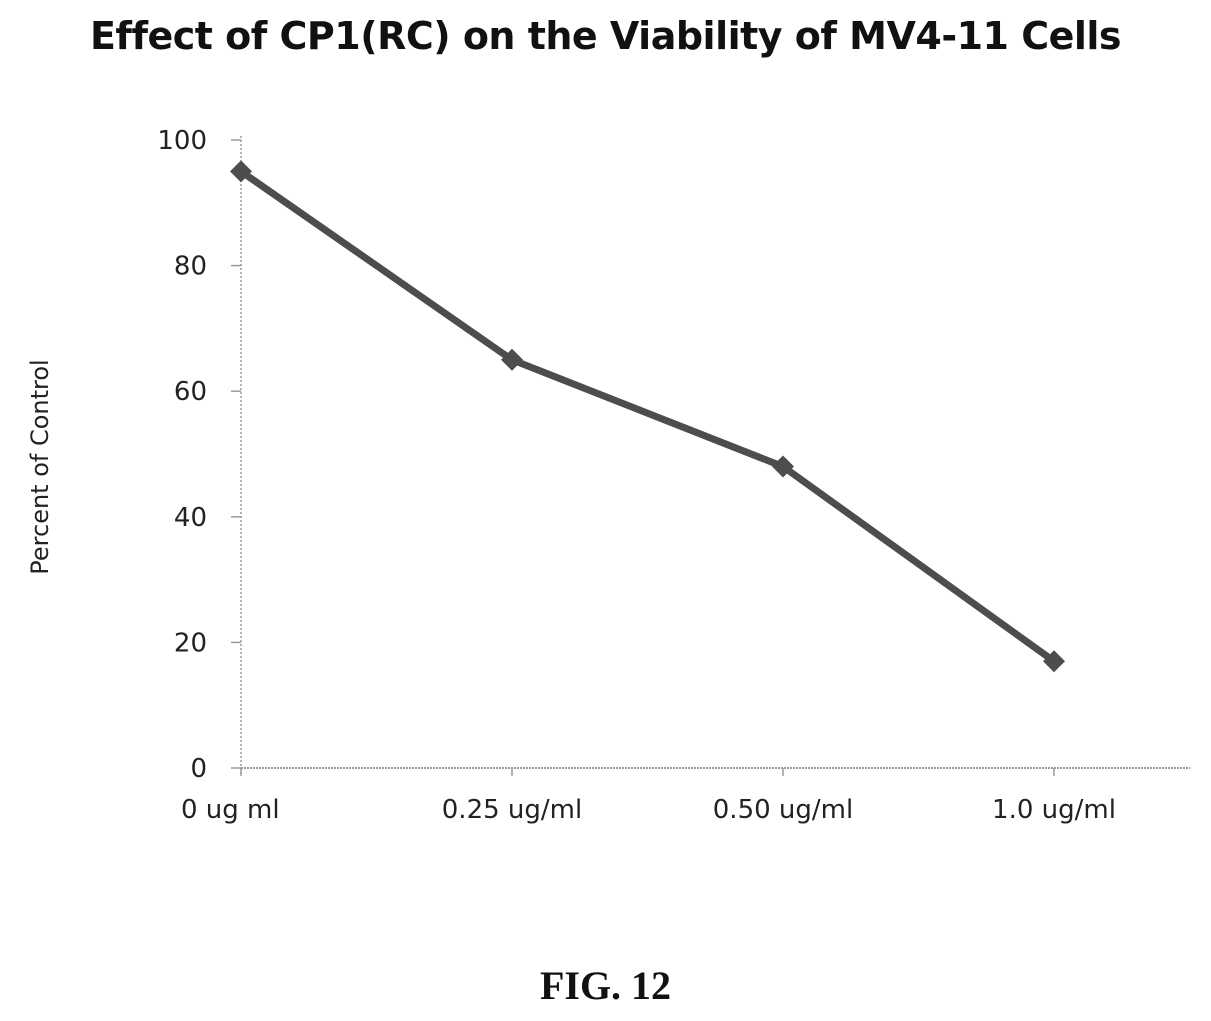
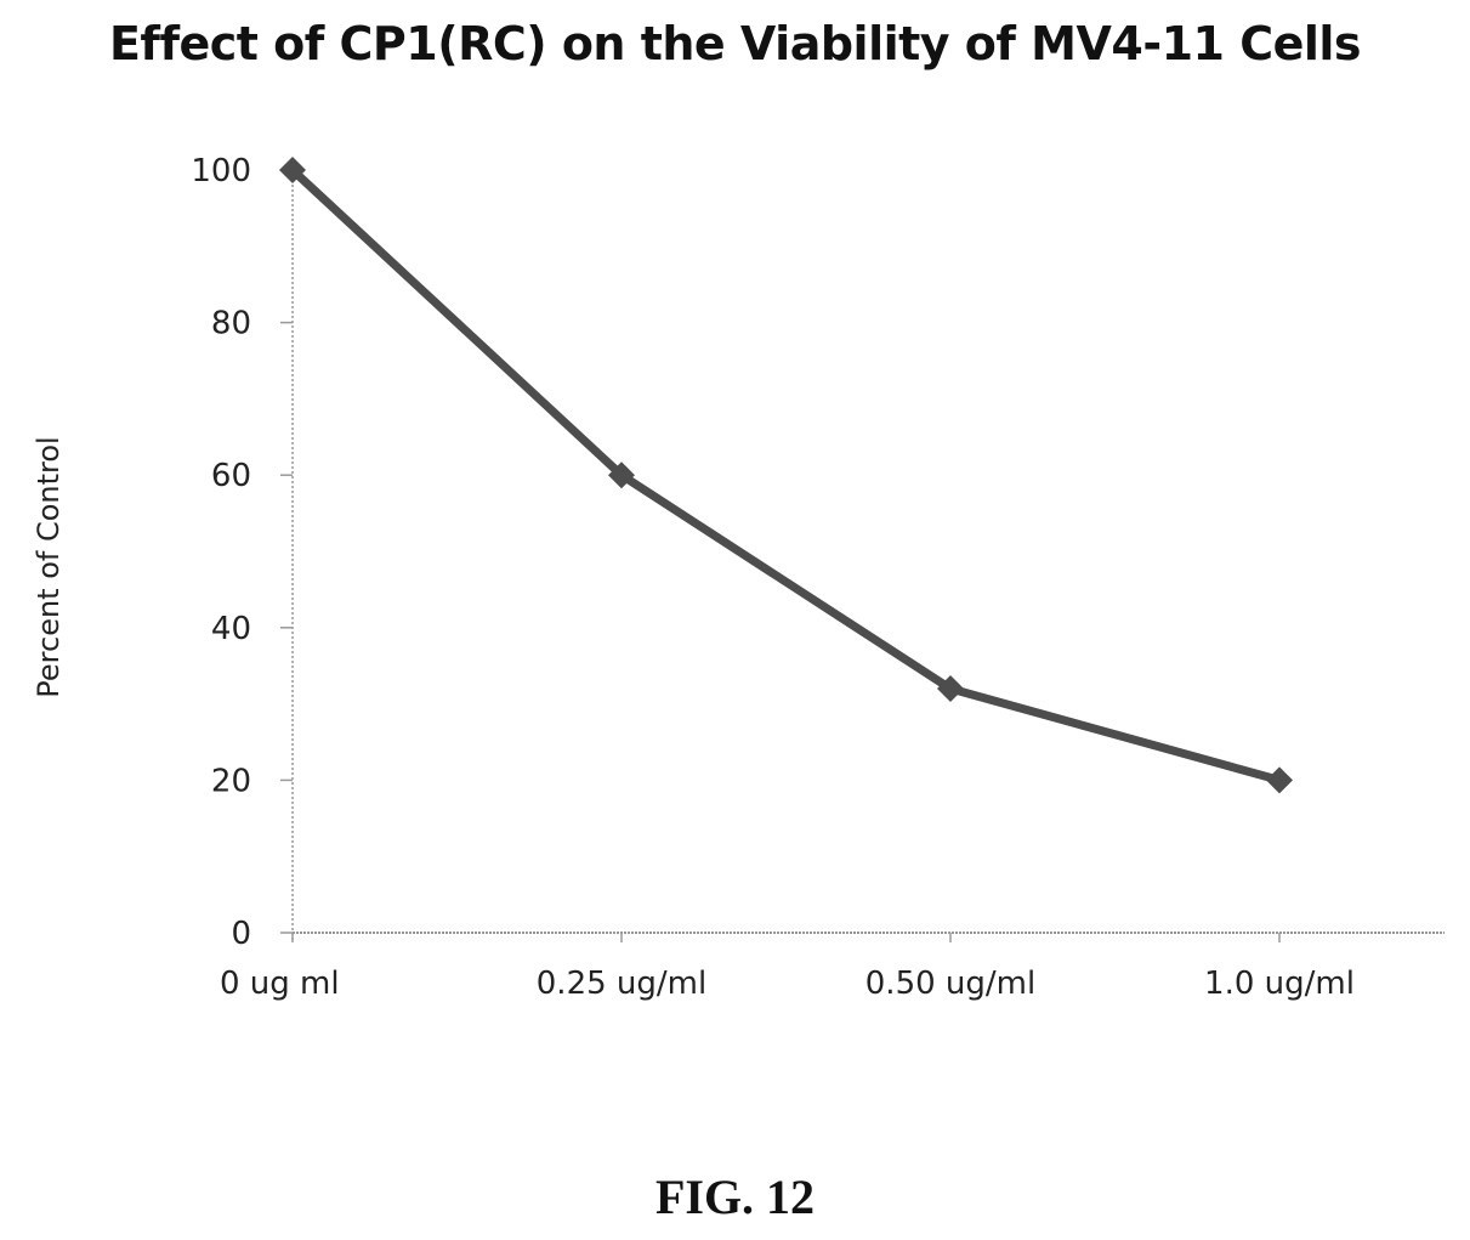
0 ug ml: 95 -> 100
0.25 ug/ml: 65 -> 60
0.50 ug/ml: 48 -> 32
1.0 ug/ml: 17 -> 20
